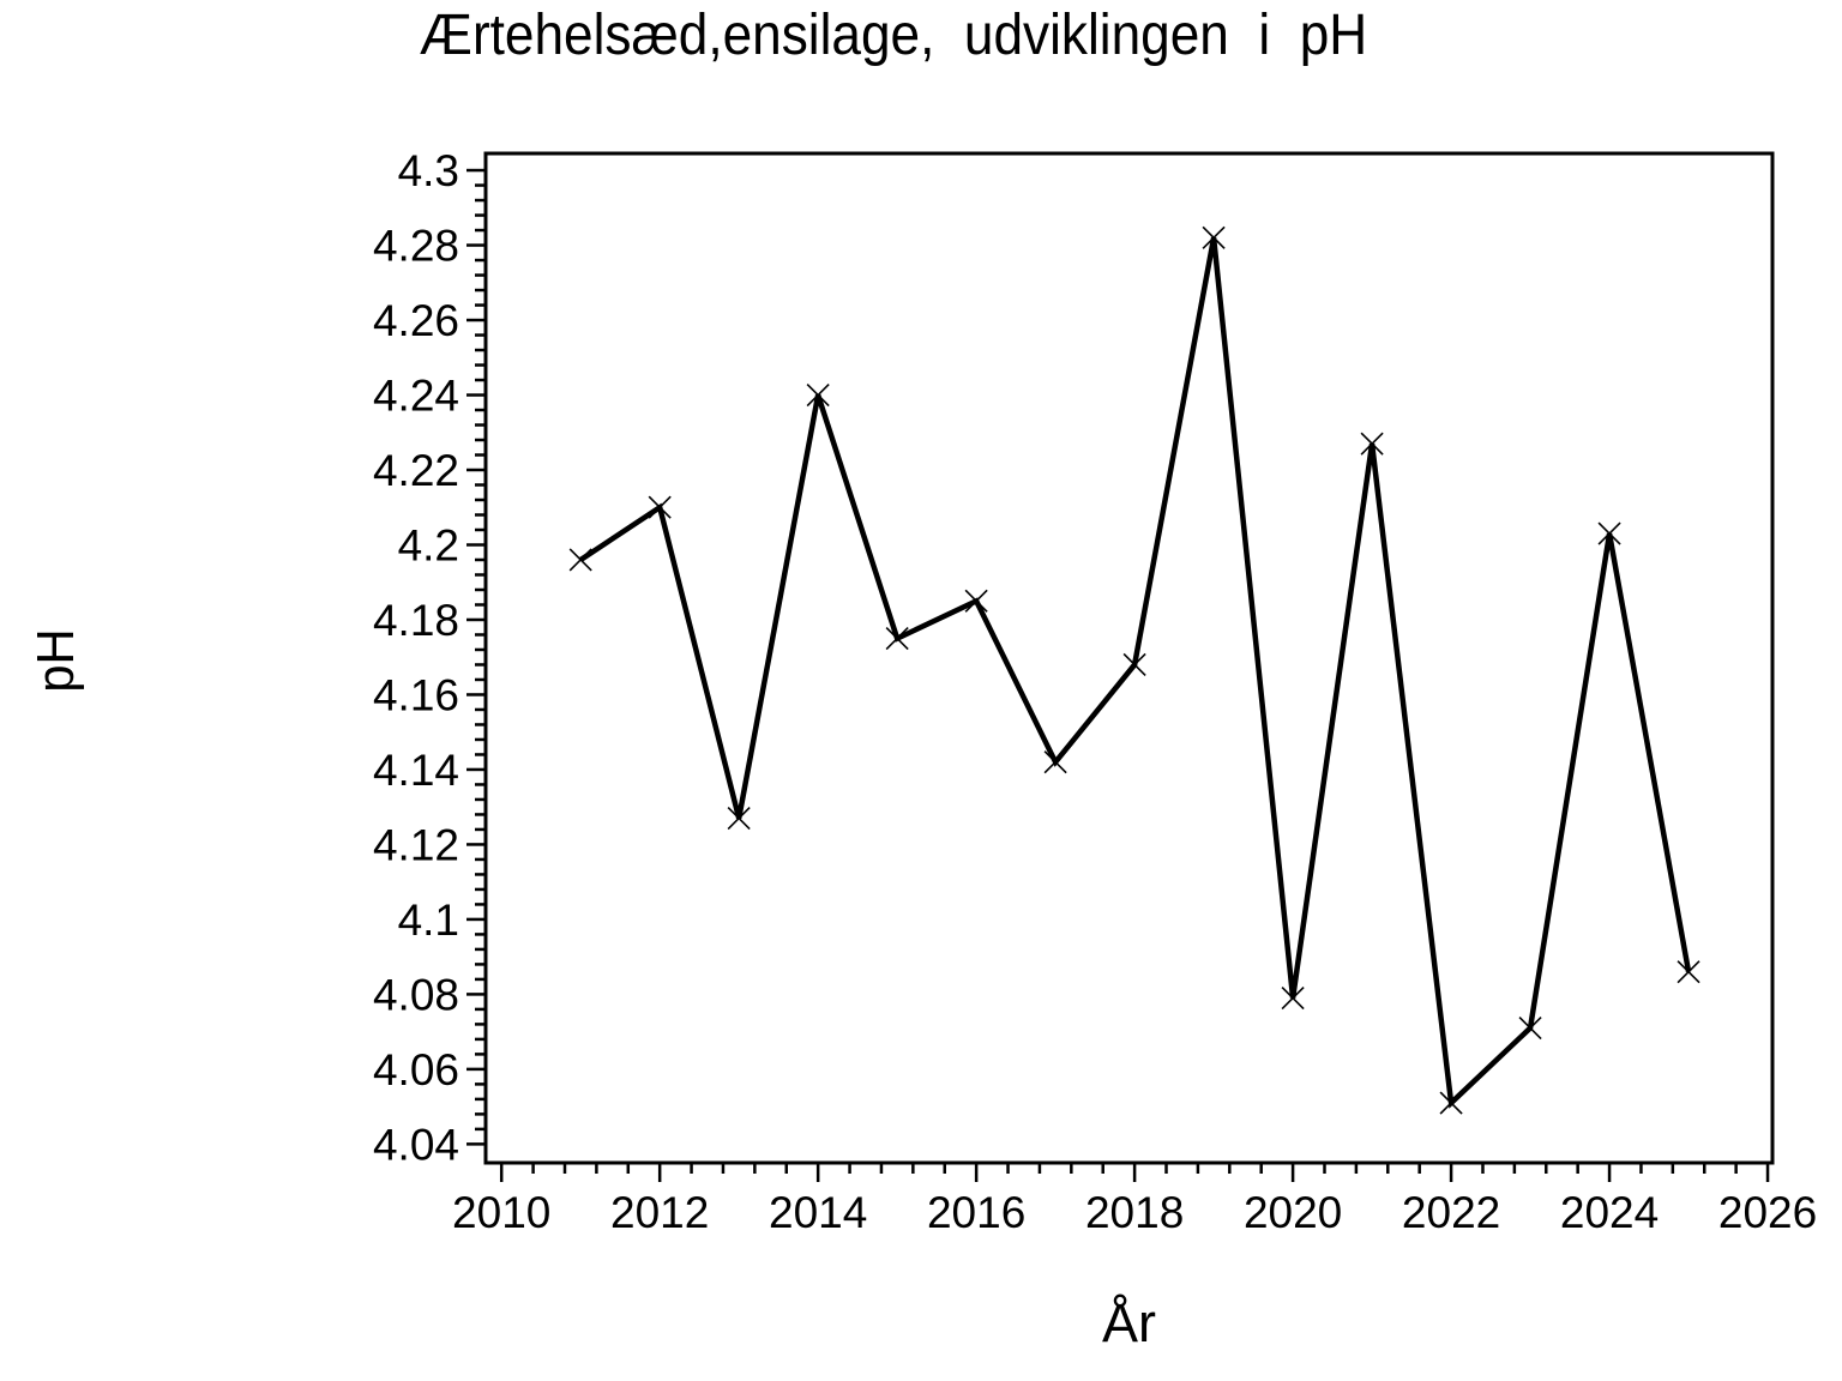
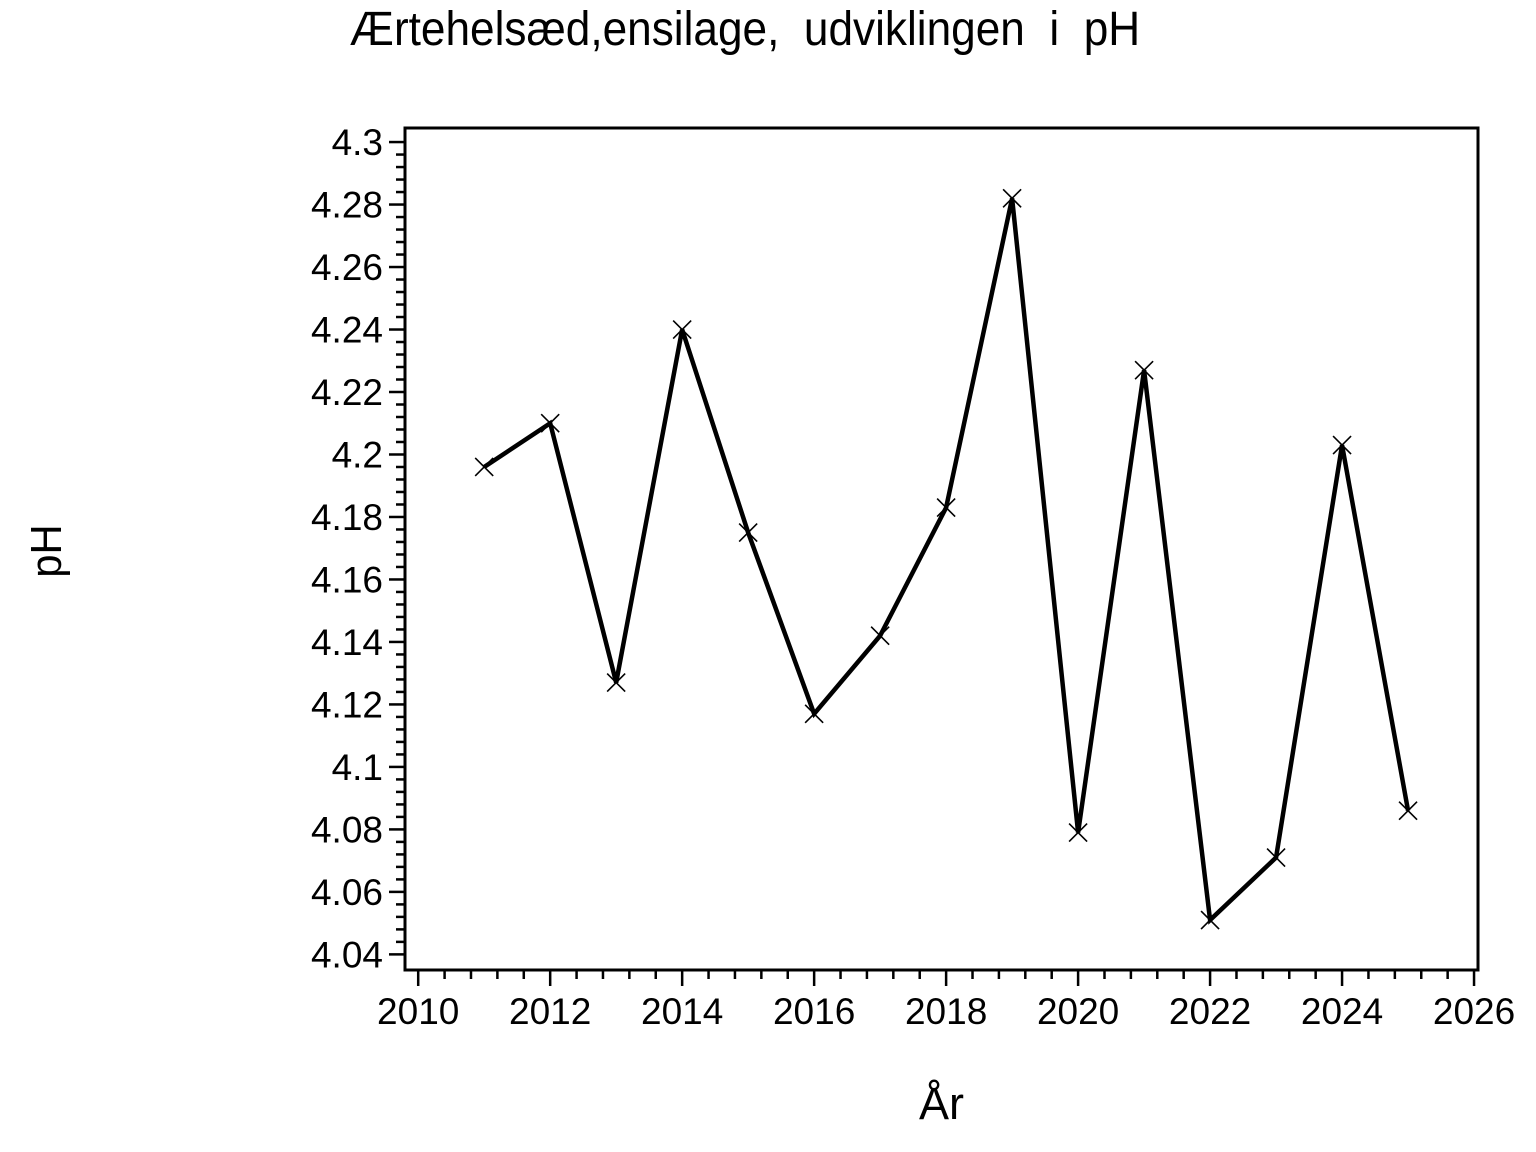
2016: 4.185 -> 4.117
2018: 4.168 -> 4.183
